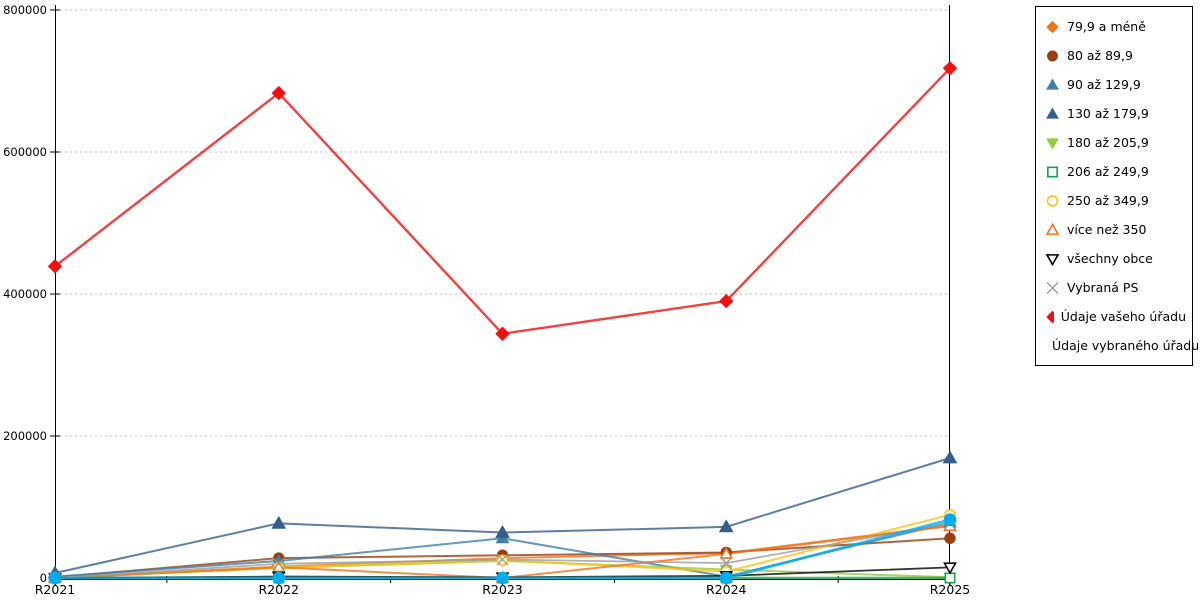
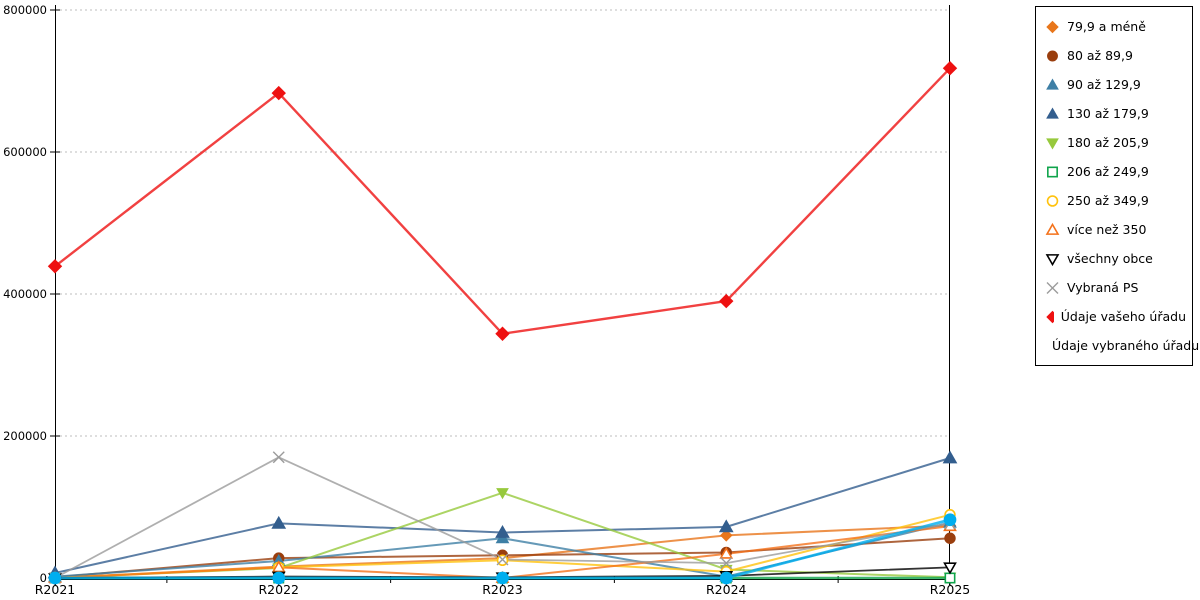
Vybraná PS/R2022: 20000 -> 170000
180 až 205,9/R2023: 20000 -> 120000
79,9 a méně/R2024: 40000 -> 60000
